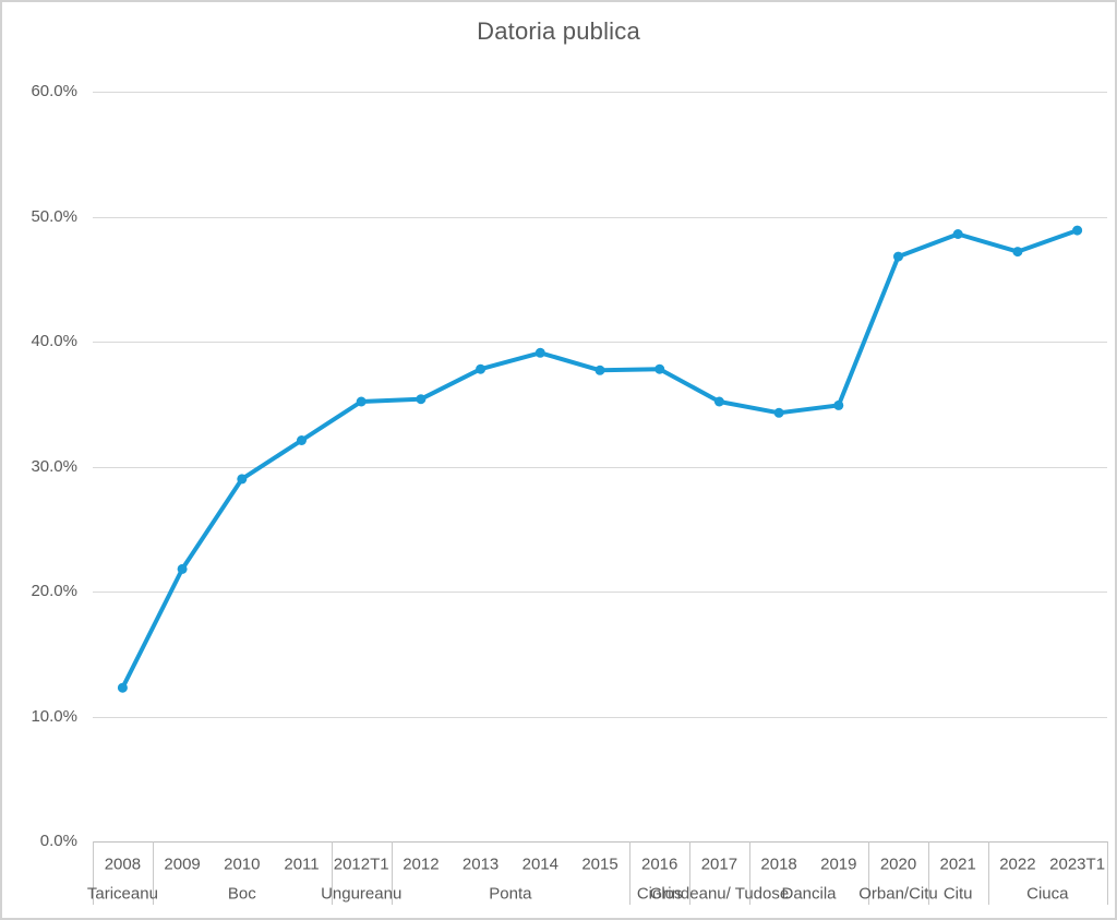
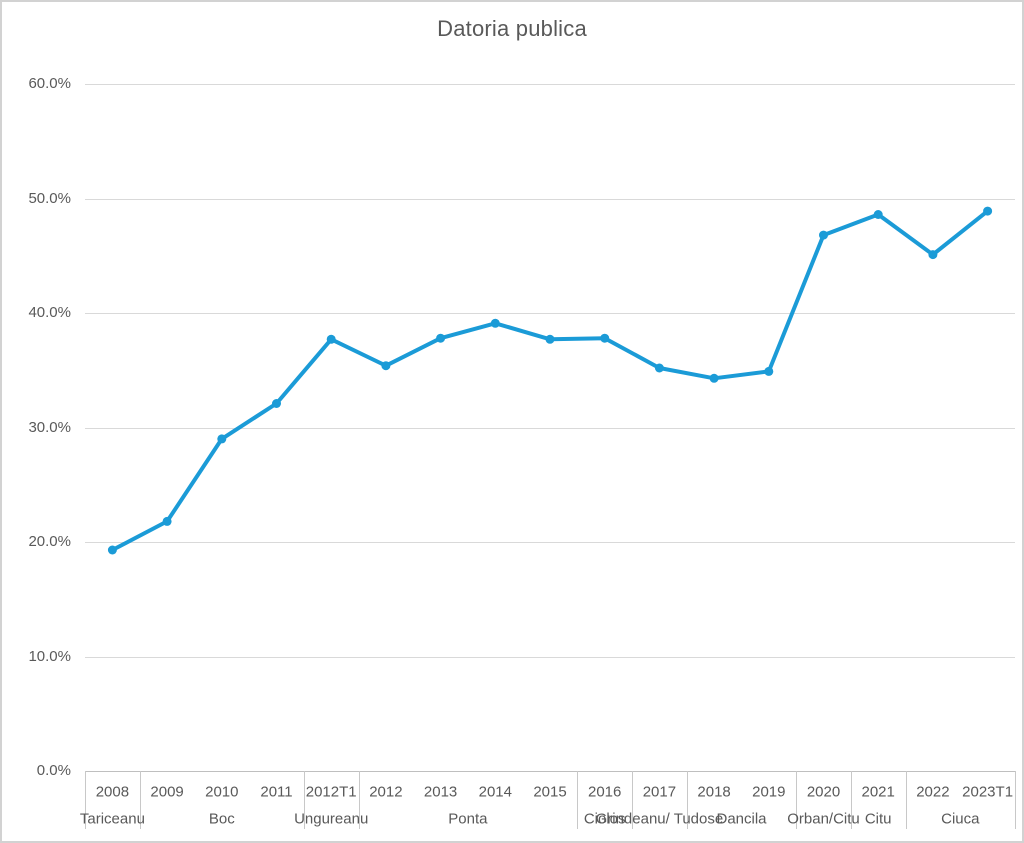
2008: 12.3% -> 19.3%
2012T1: 35.2% -> 37.7%
2022: 47.2% -> 45.1%
